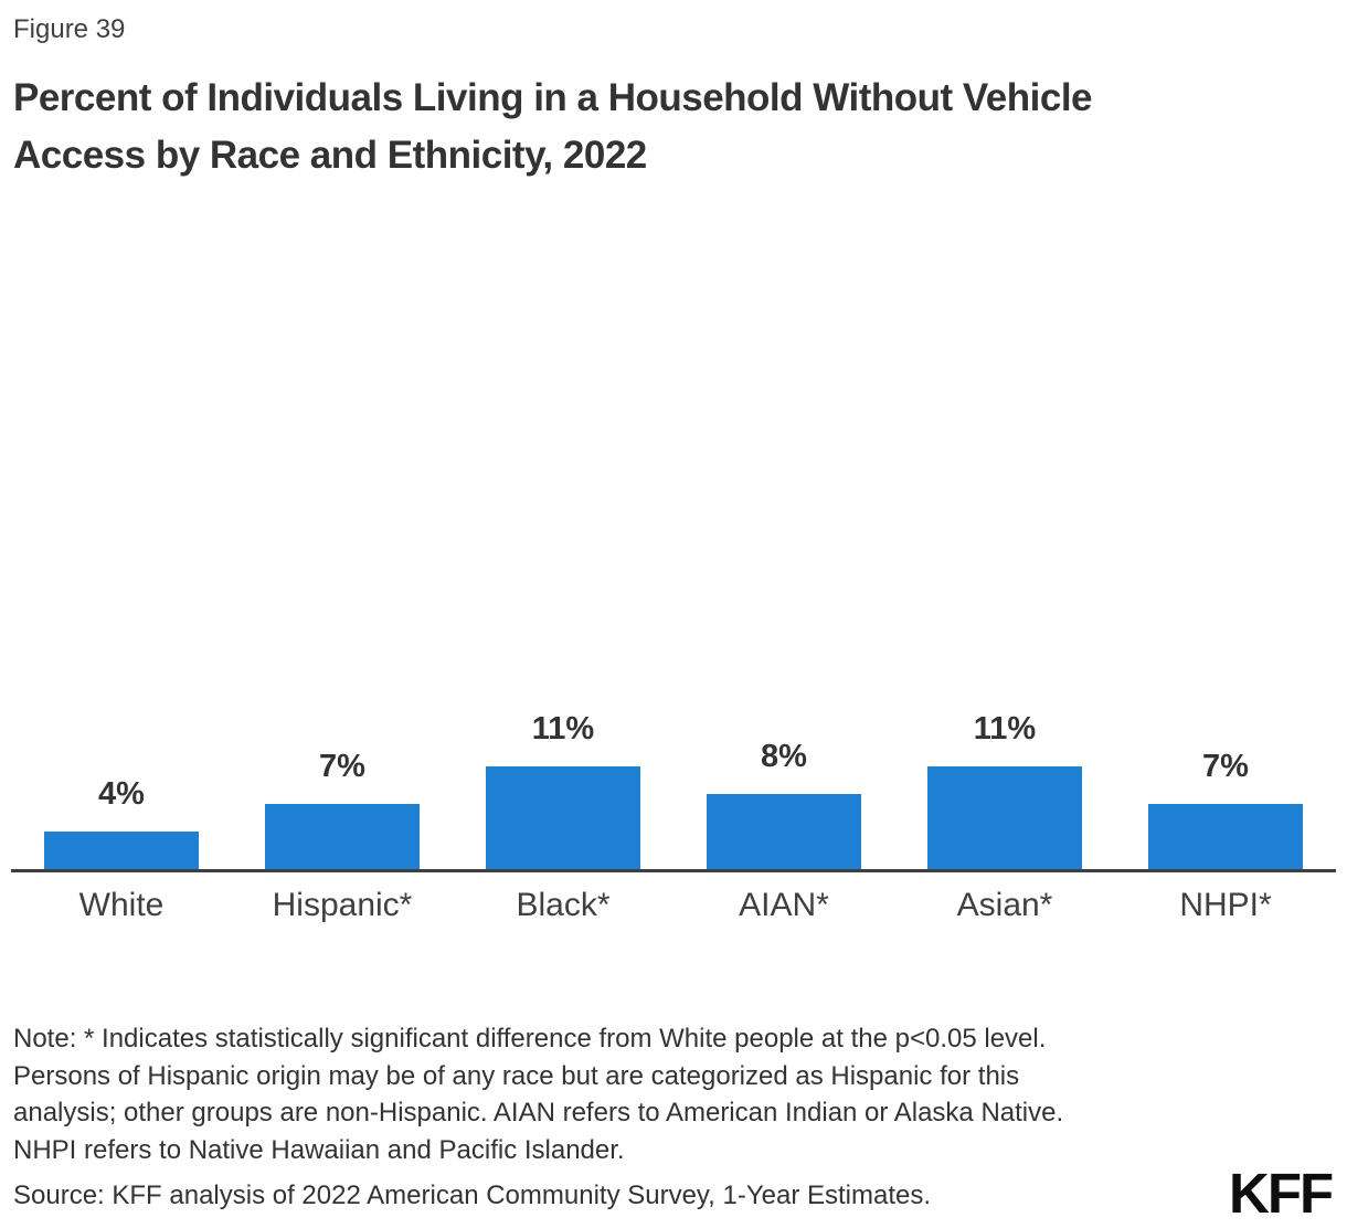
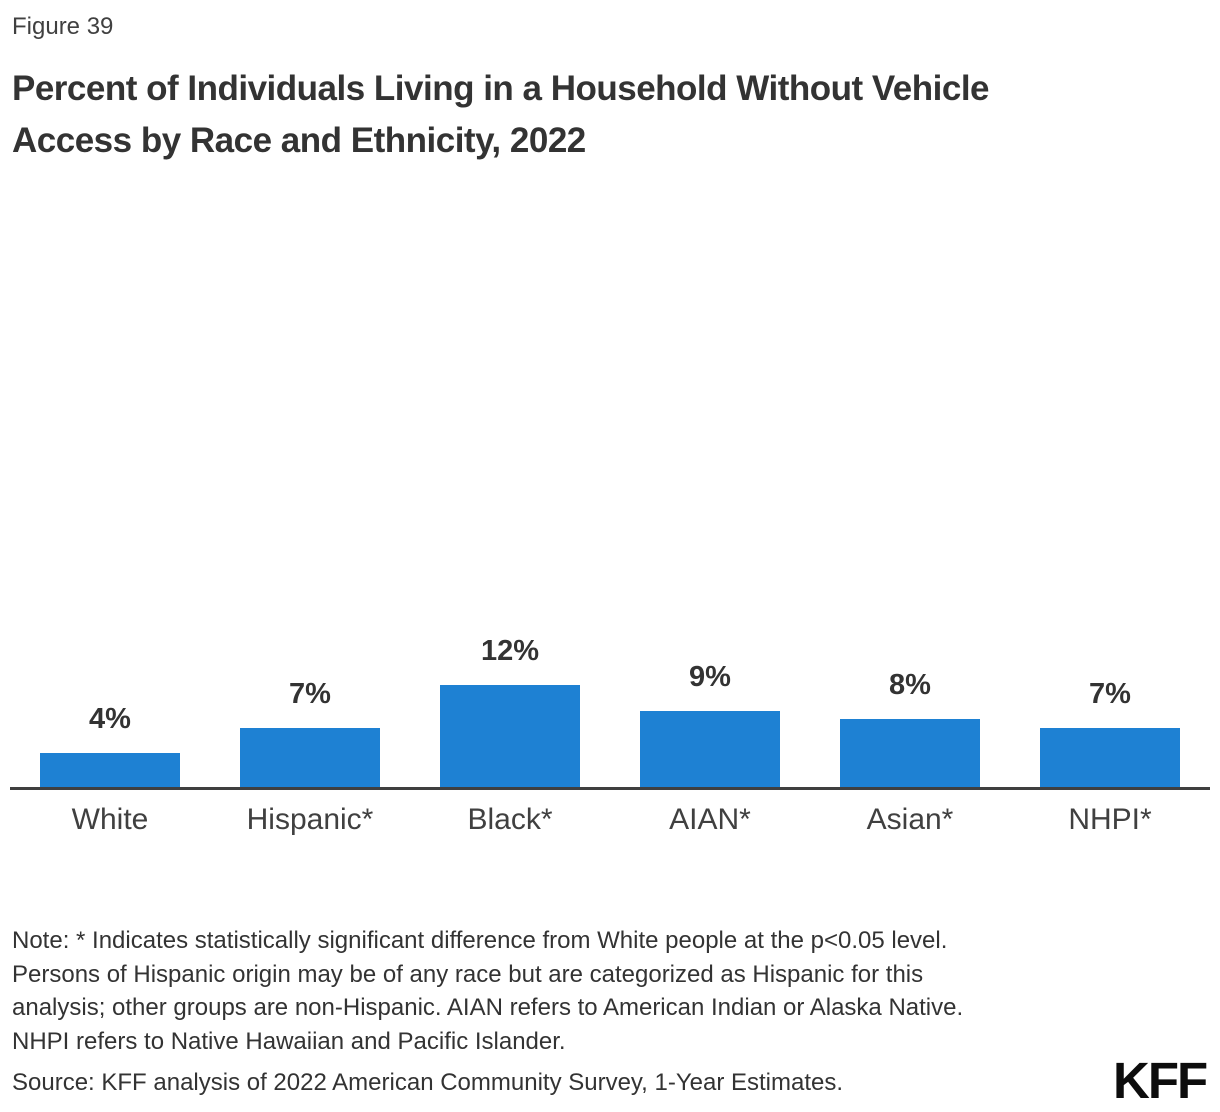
Black*: 11% -> 12%
AIAN*: 8% -> 9%
Asian*: 11% -> 8%
